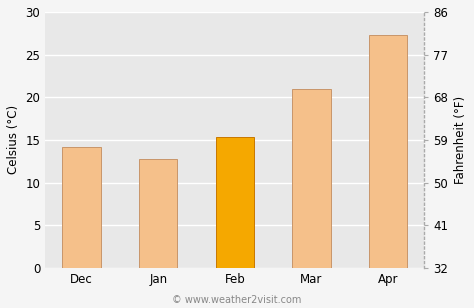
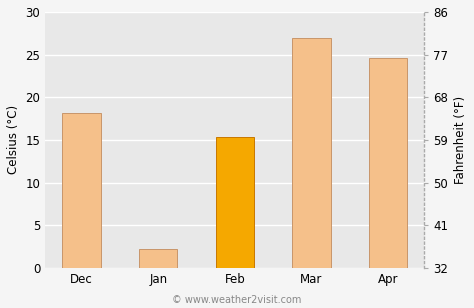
Dec: 14.2 -> 18.2
Jan: 12.7 -> 2.2
Mar: 21.0 -> 27.0
Apr: 27.3 -> 24.6
